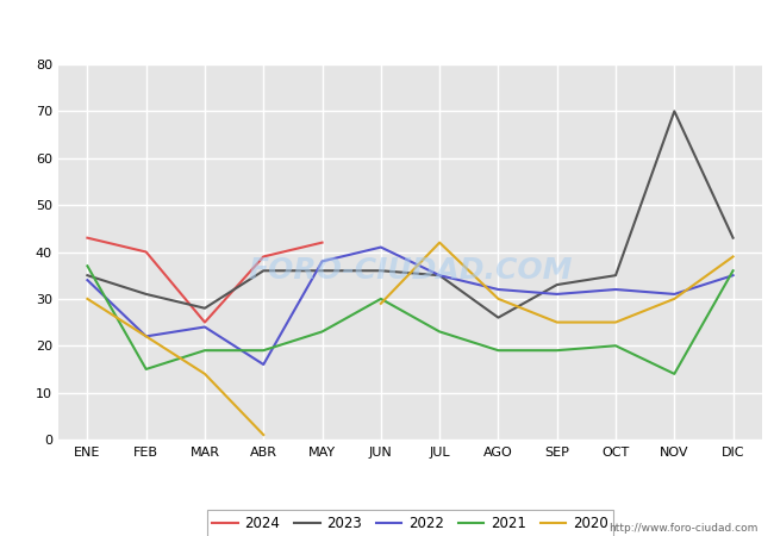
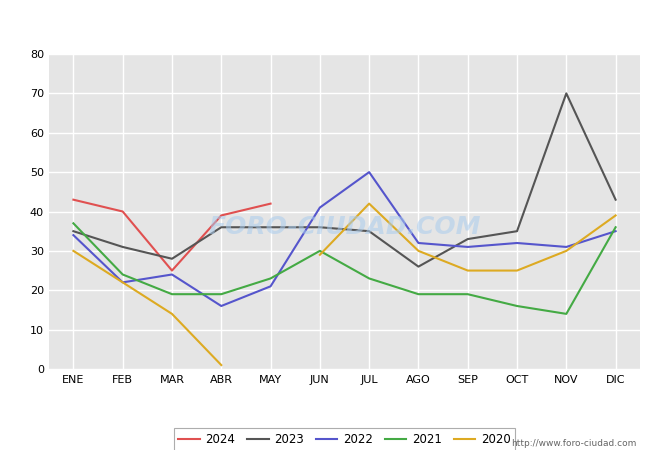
2021/FEB: 15 -> 24
2022/MAY: 38 -> 21
2022/JUL: 35 -> 50
2021/OCT: 20 -> 16
